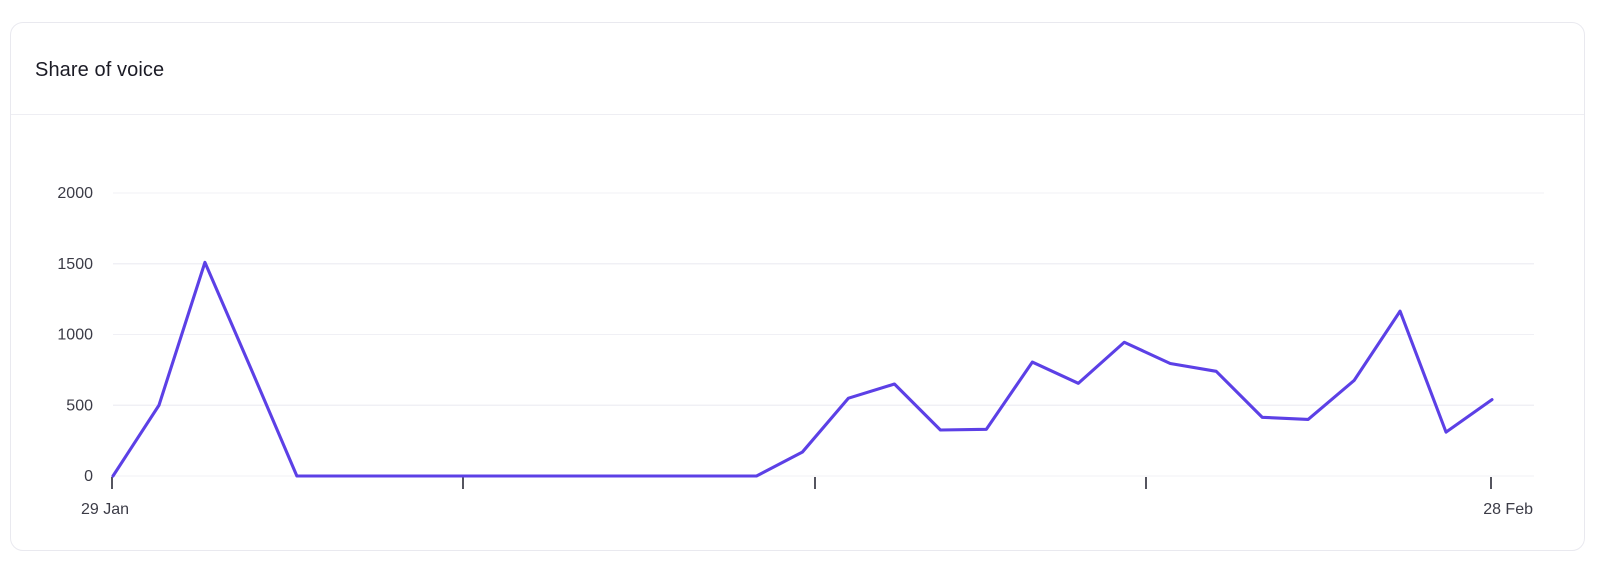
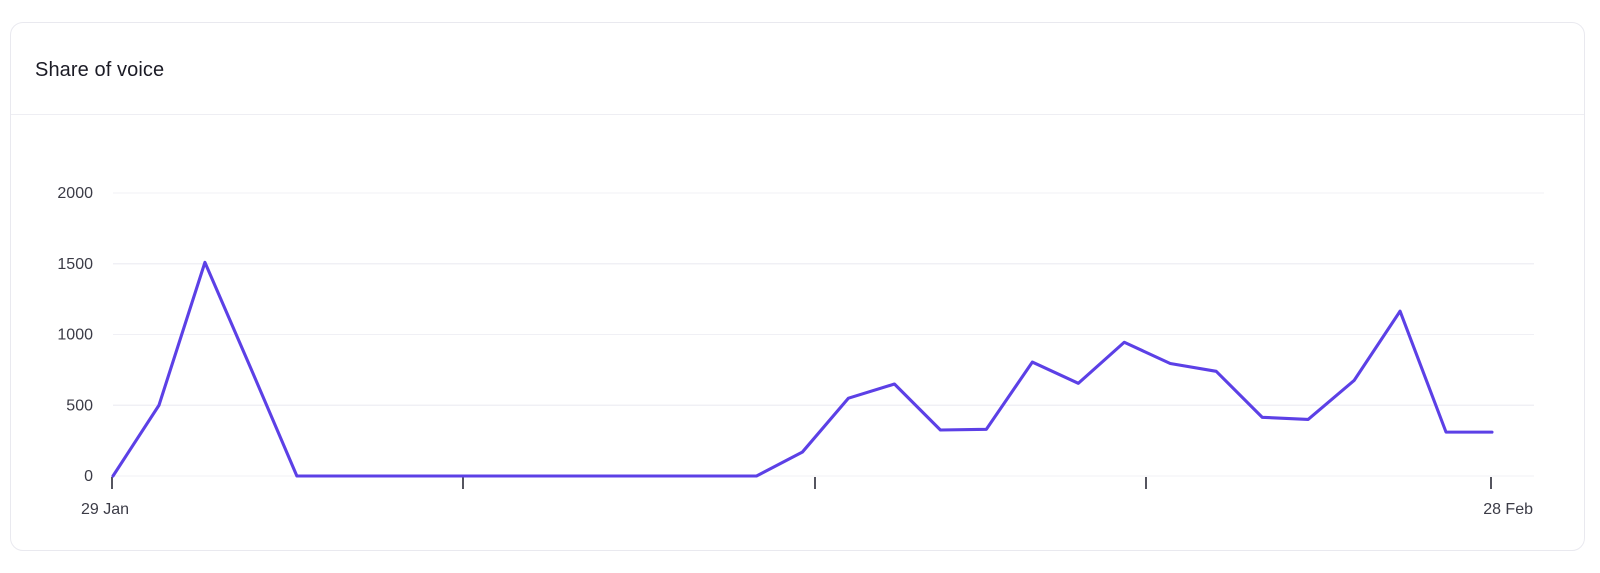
28 Feb: 540 -> 310
